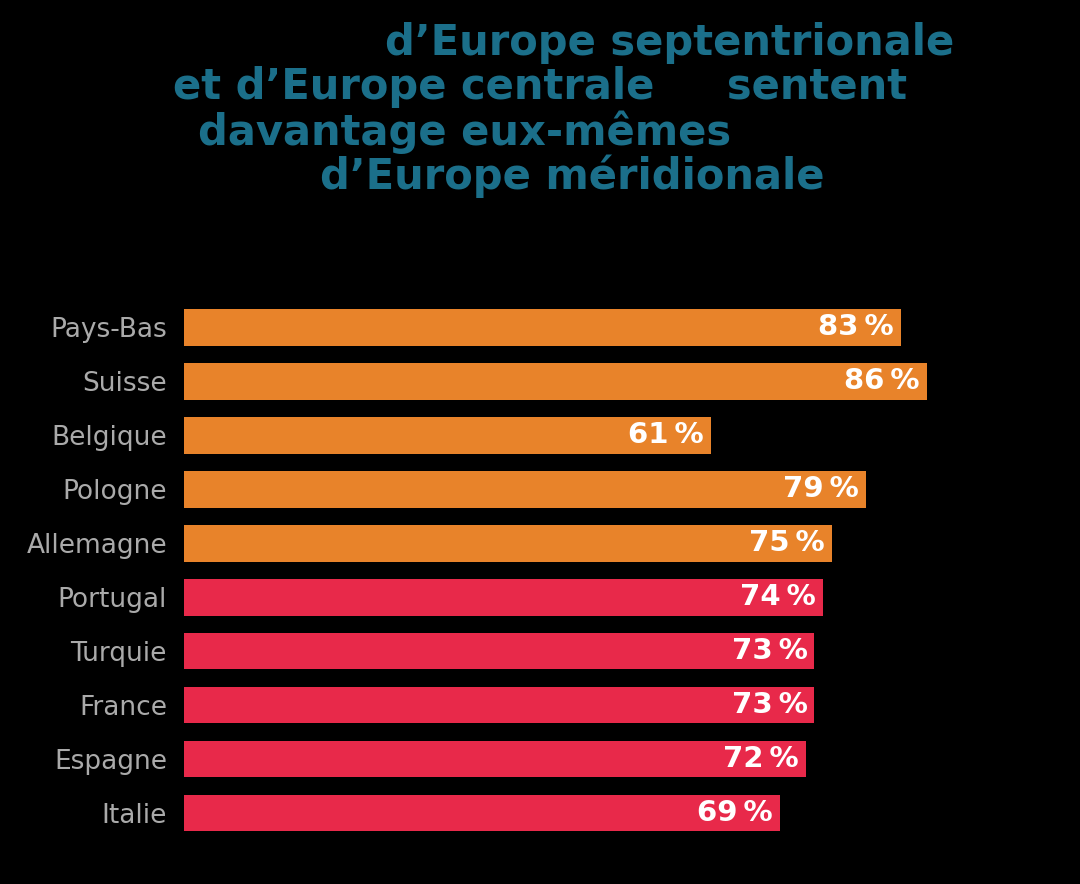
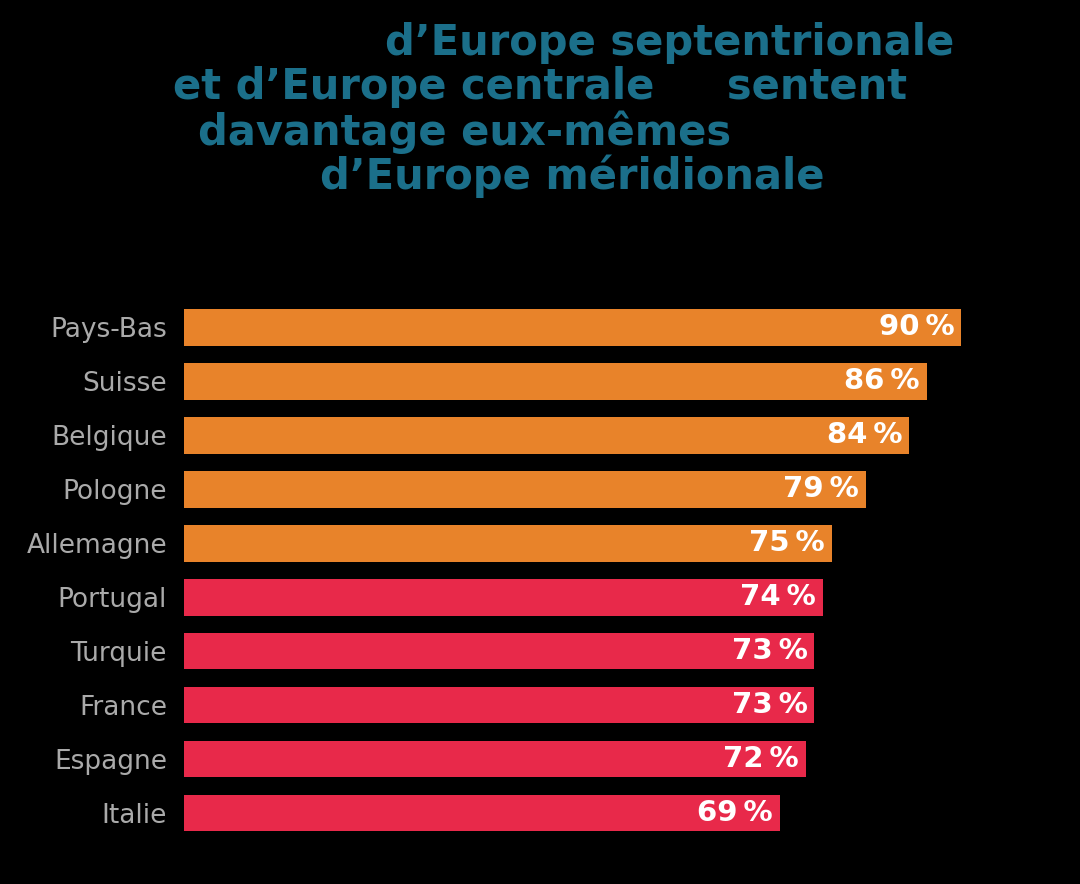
Pays-Bas: 83 -> 90
Belgique: 61 -> 84
